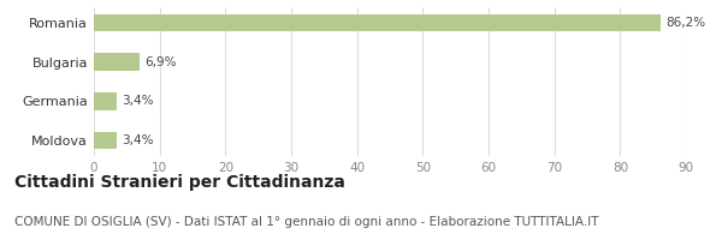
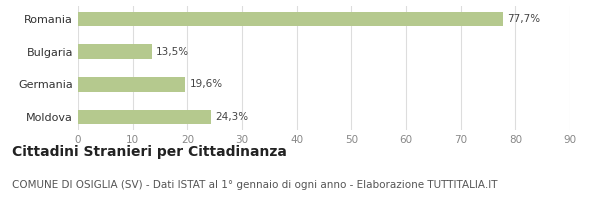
Romania: 86,2% -> 77,7%
Bulgaria: 6,9% -> 13,5%
Germania: 3,4% -> 19,6%
Moldova: 3,4% -> 24,3%
